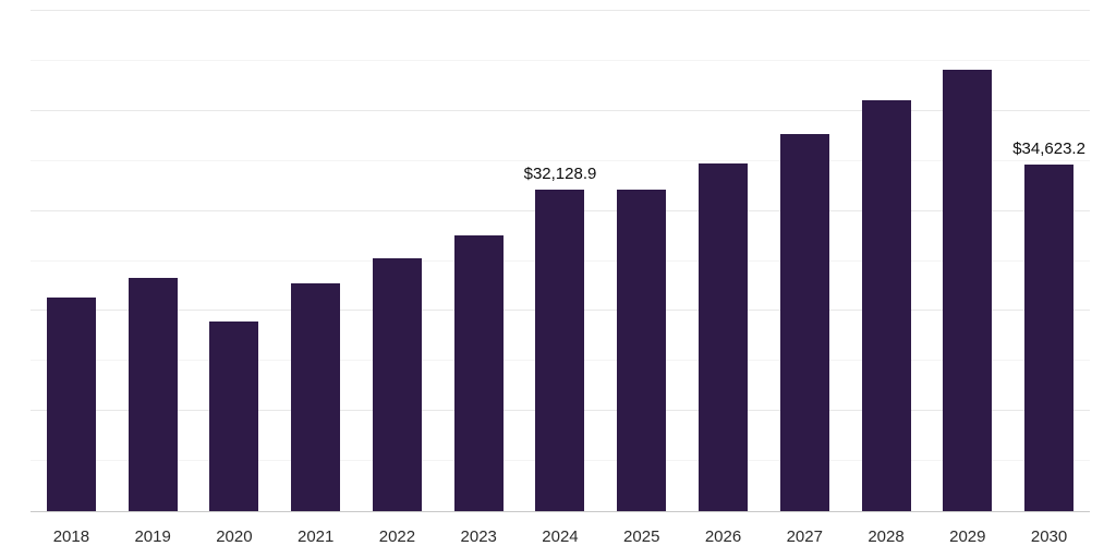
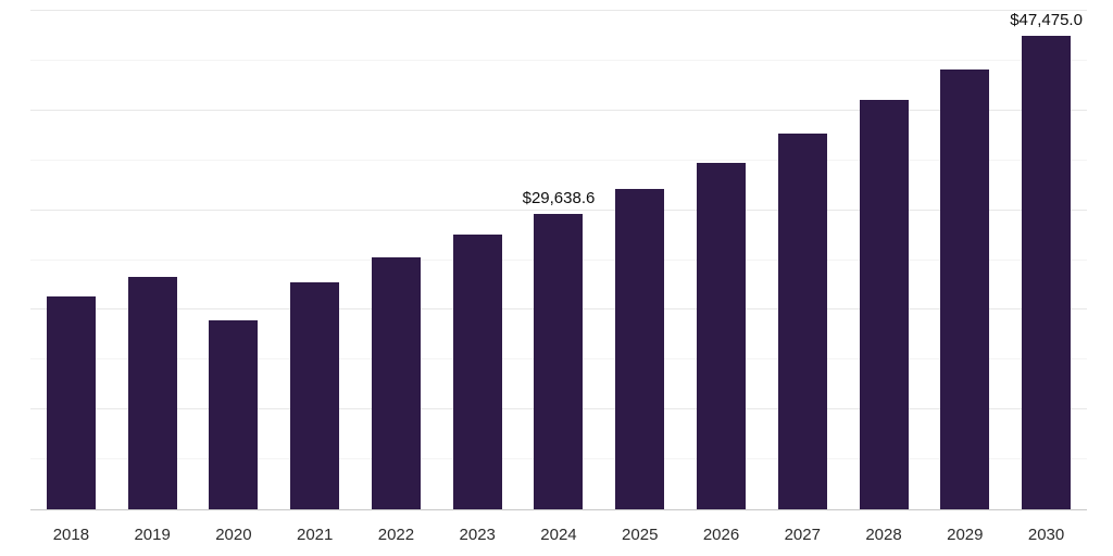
2024: $32,128.9 -> $29,638.6
2030: $34,623.2 -> $47,475.0
